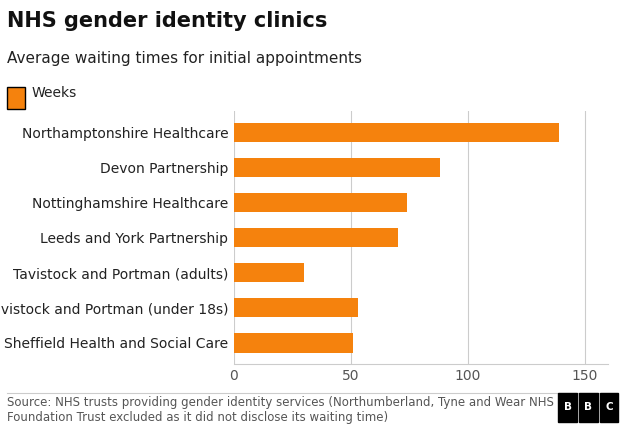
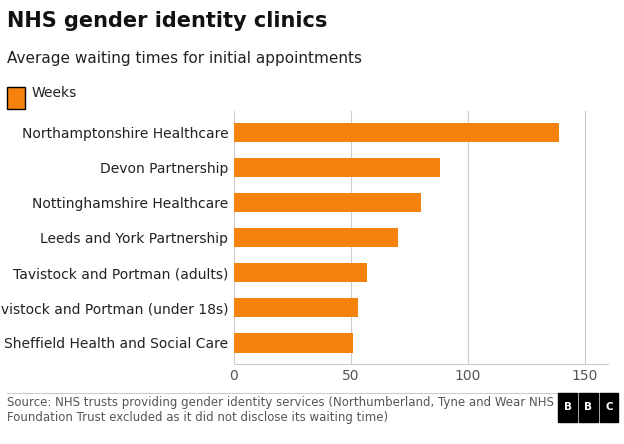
Nottinghamshire Healthcare: 74 -> 80
Tavistock and Portman (adults): 30 -> 57
